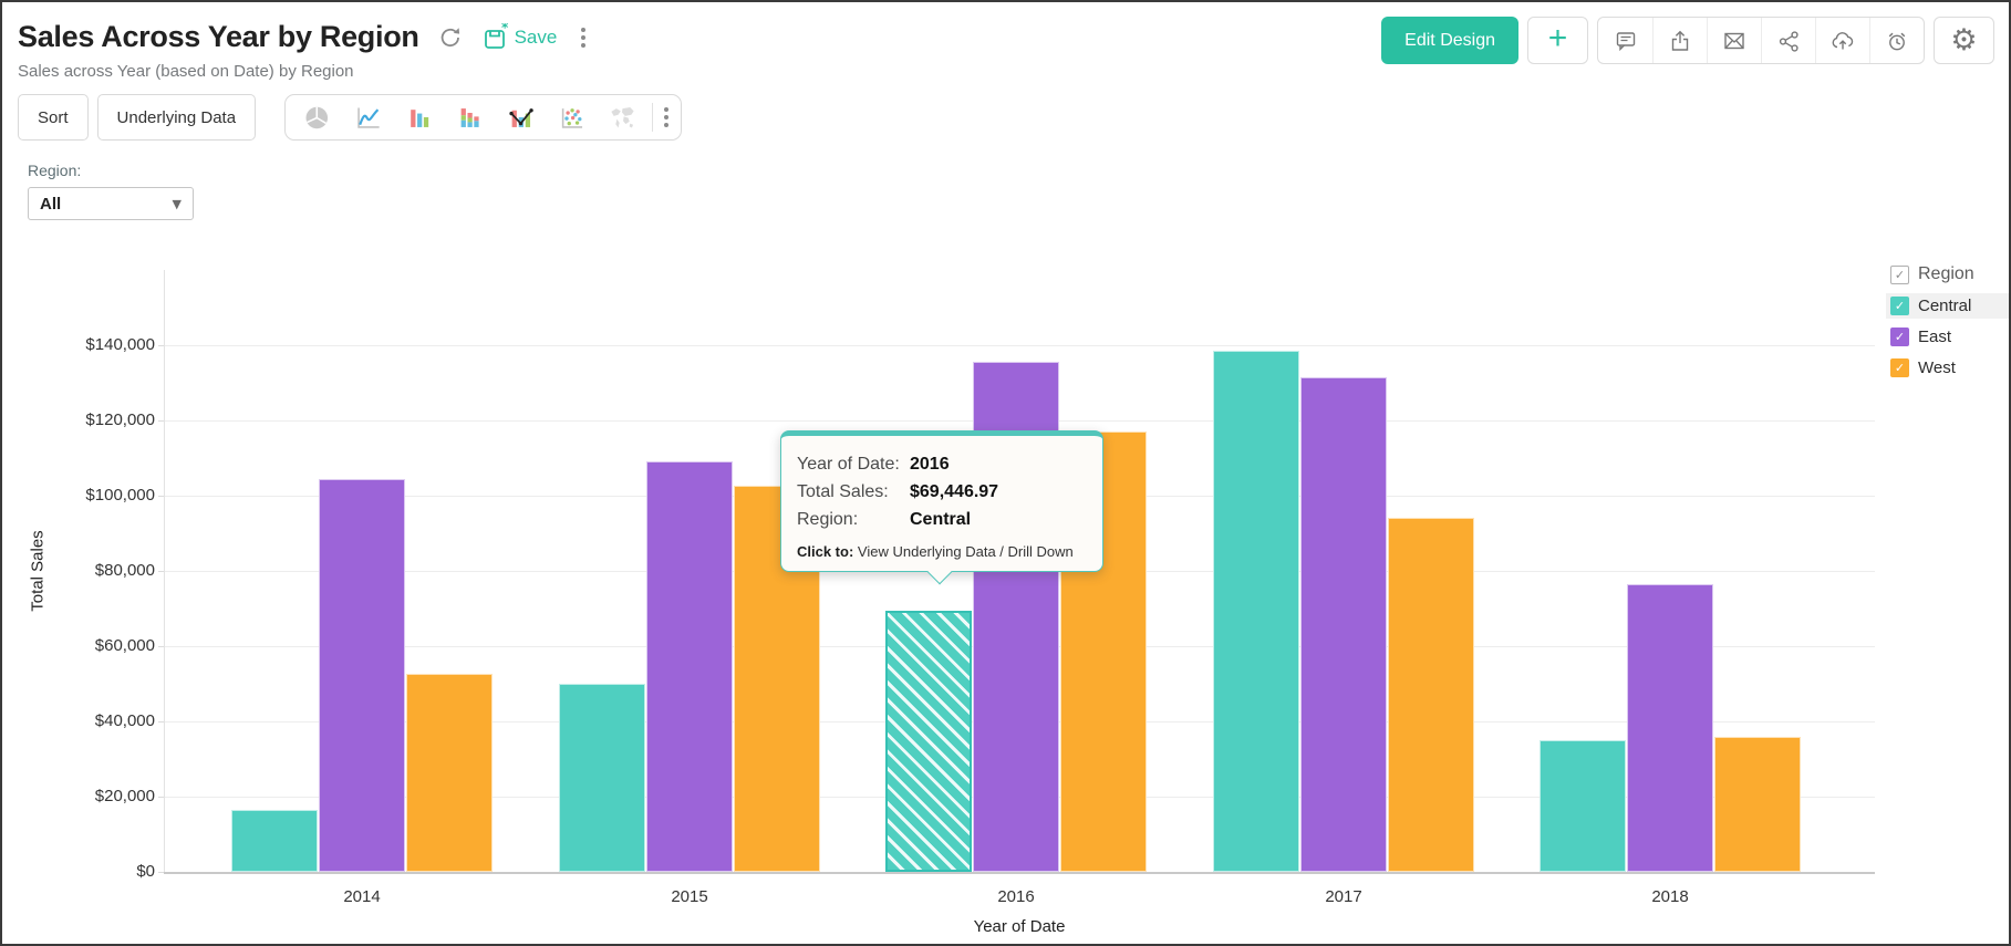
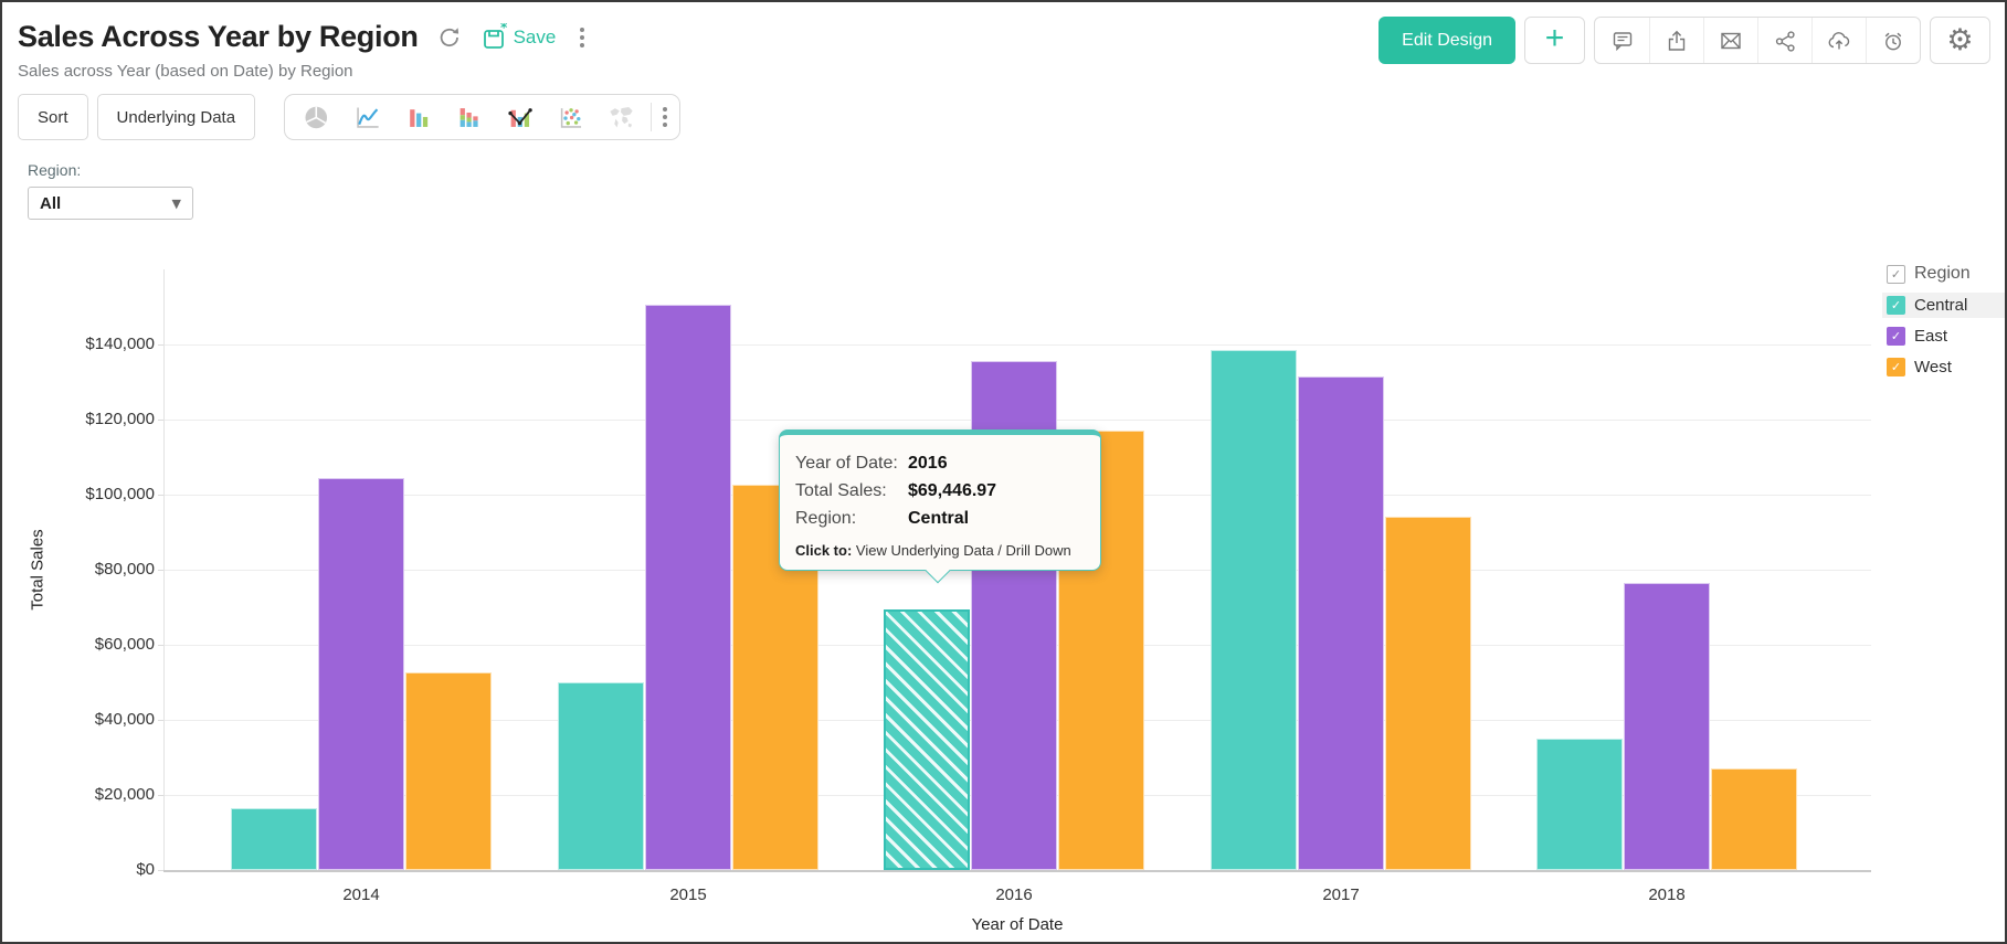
East/2015: $109000 -> $150000
West/2018: $36000 -> $27000
